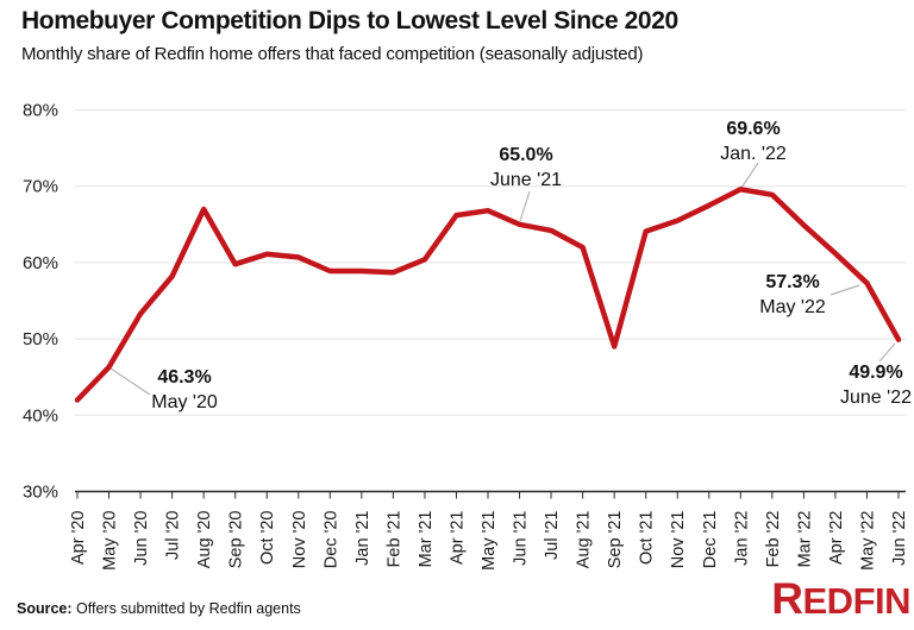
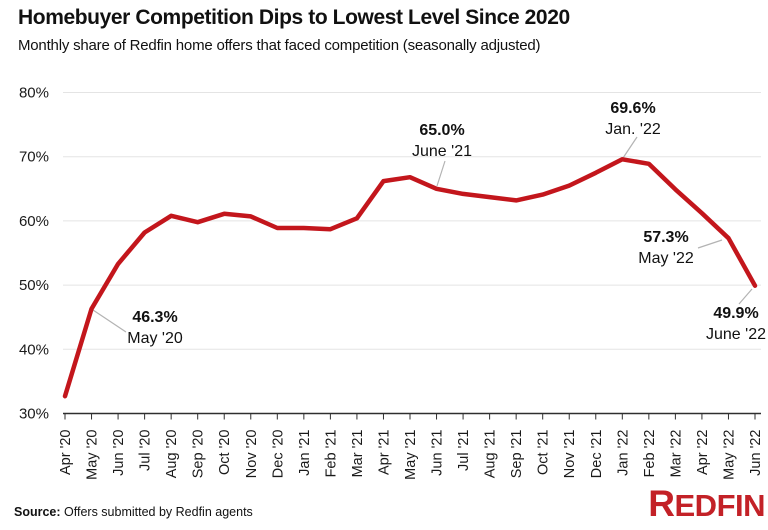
Apr '20: 42% -> 33%
Aug '20: 67% -> 61%
Aug '21: 62% -> 64%
Sep '21: 49% -> 63%
